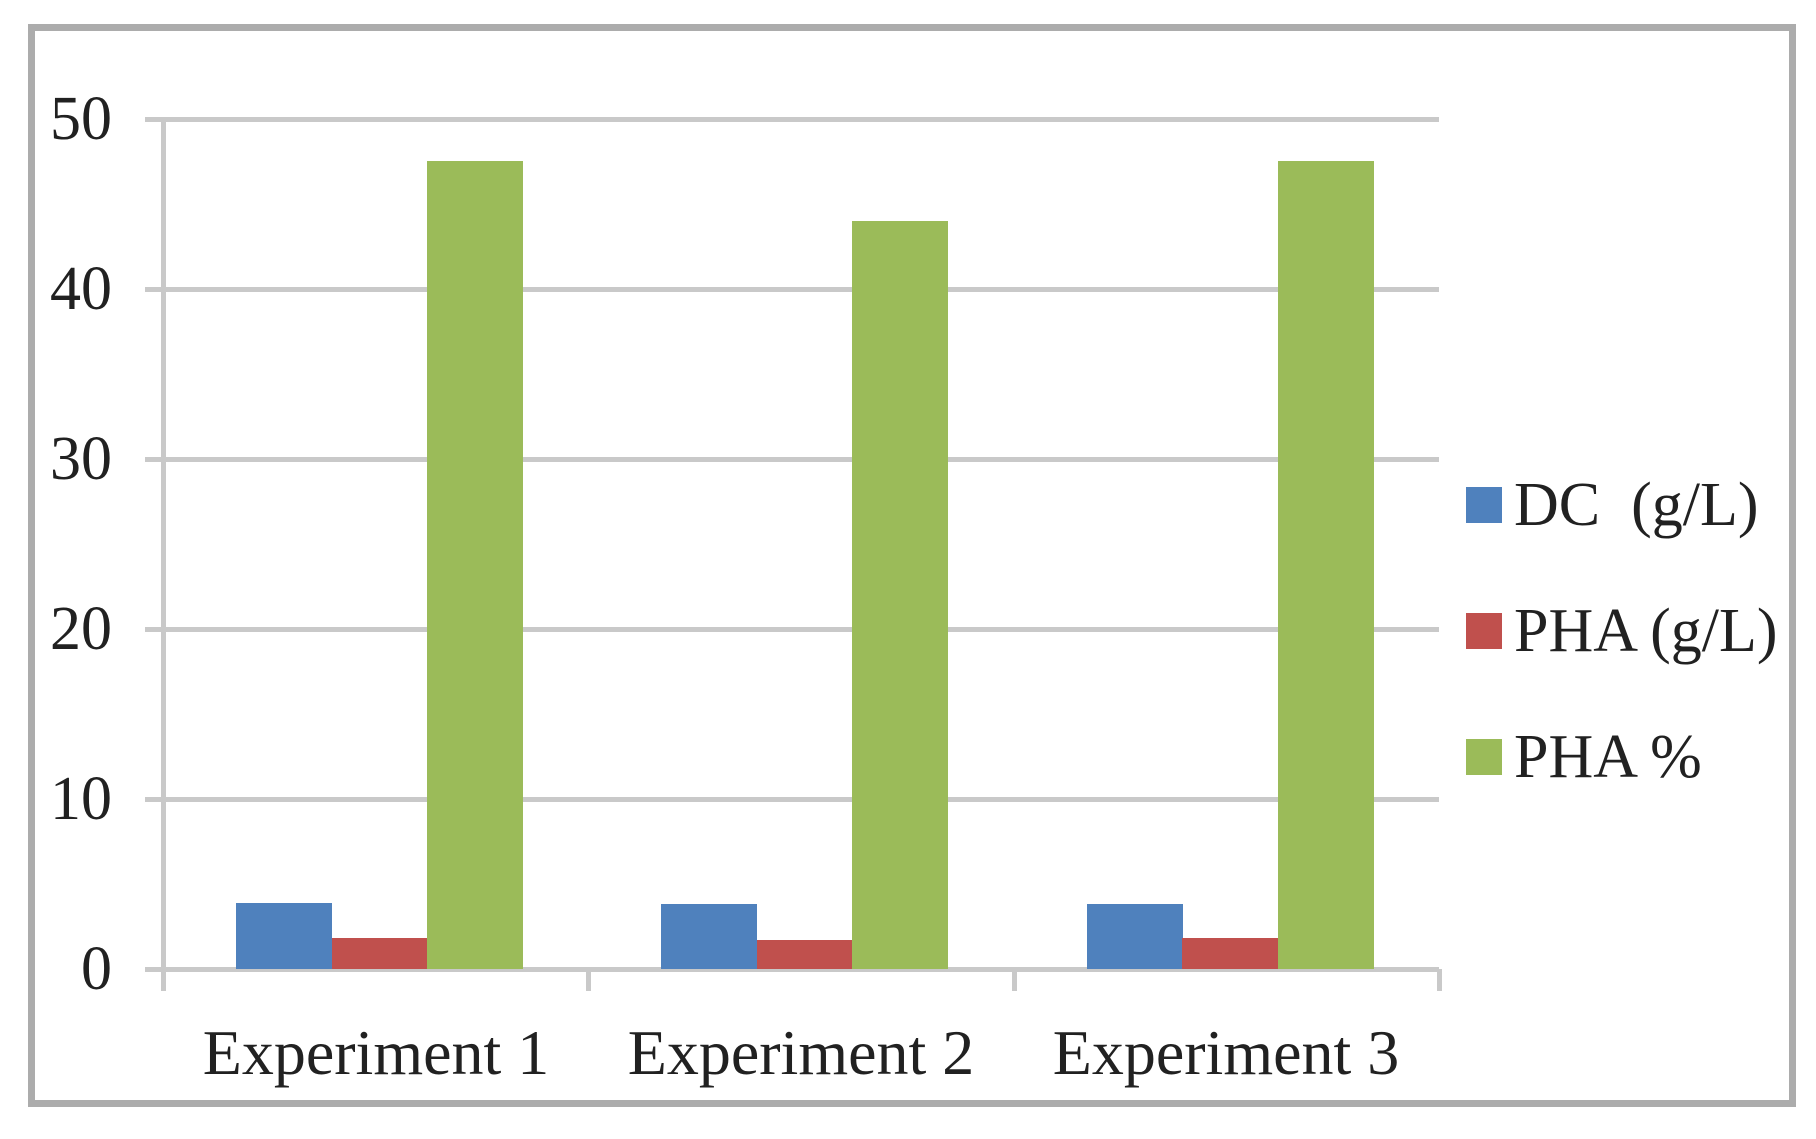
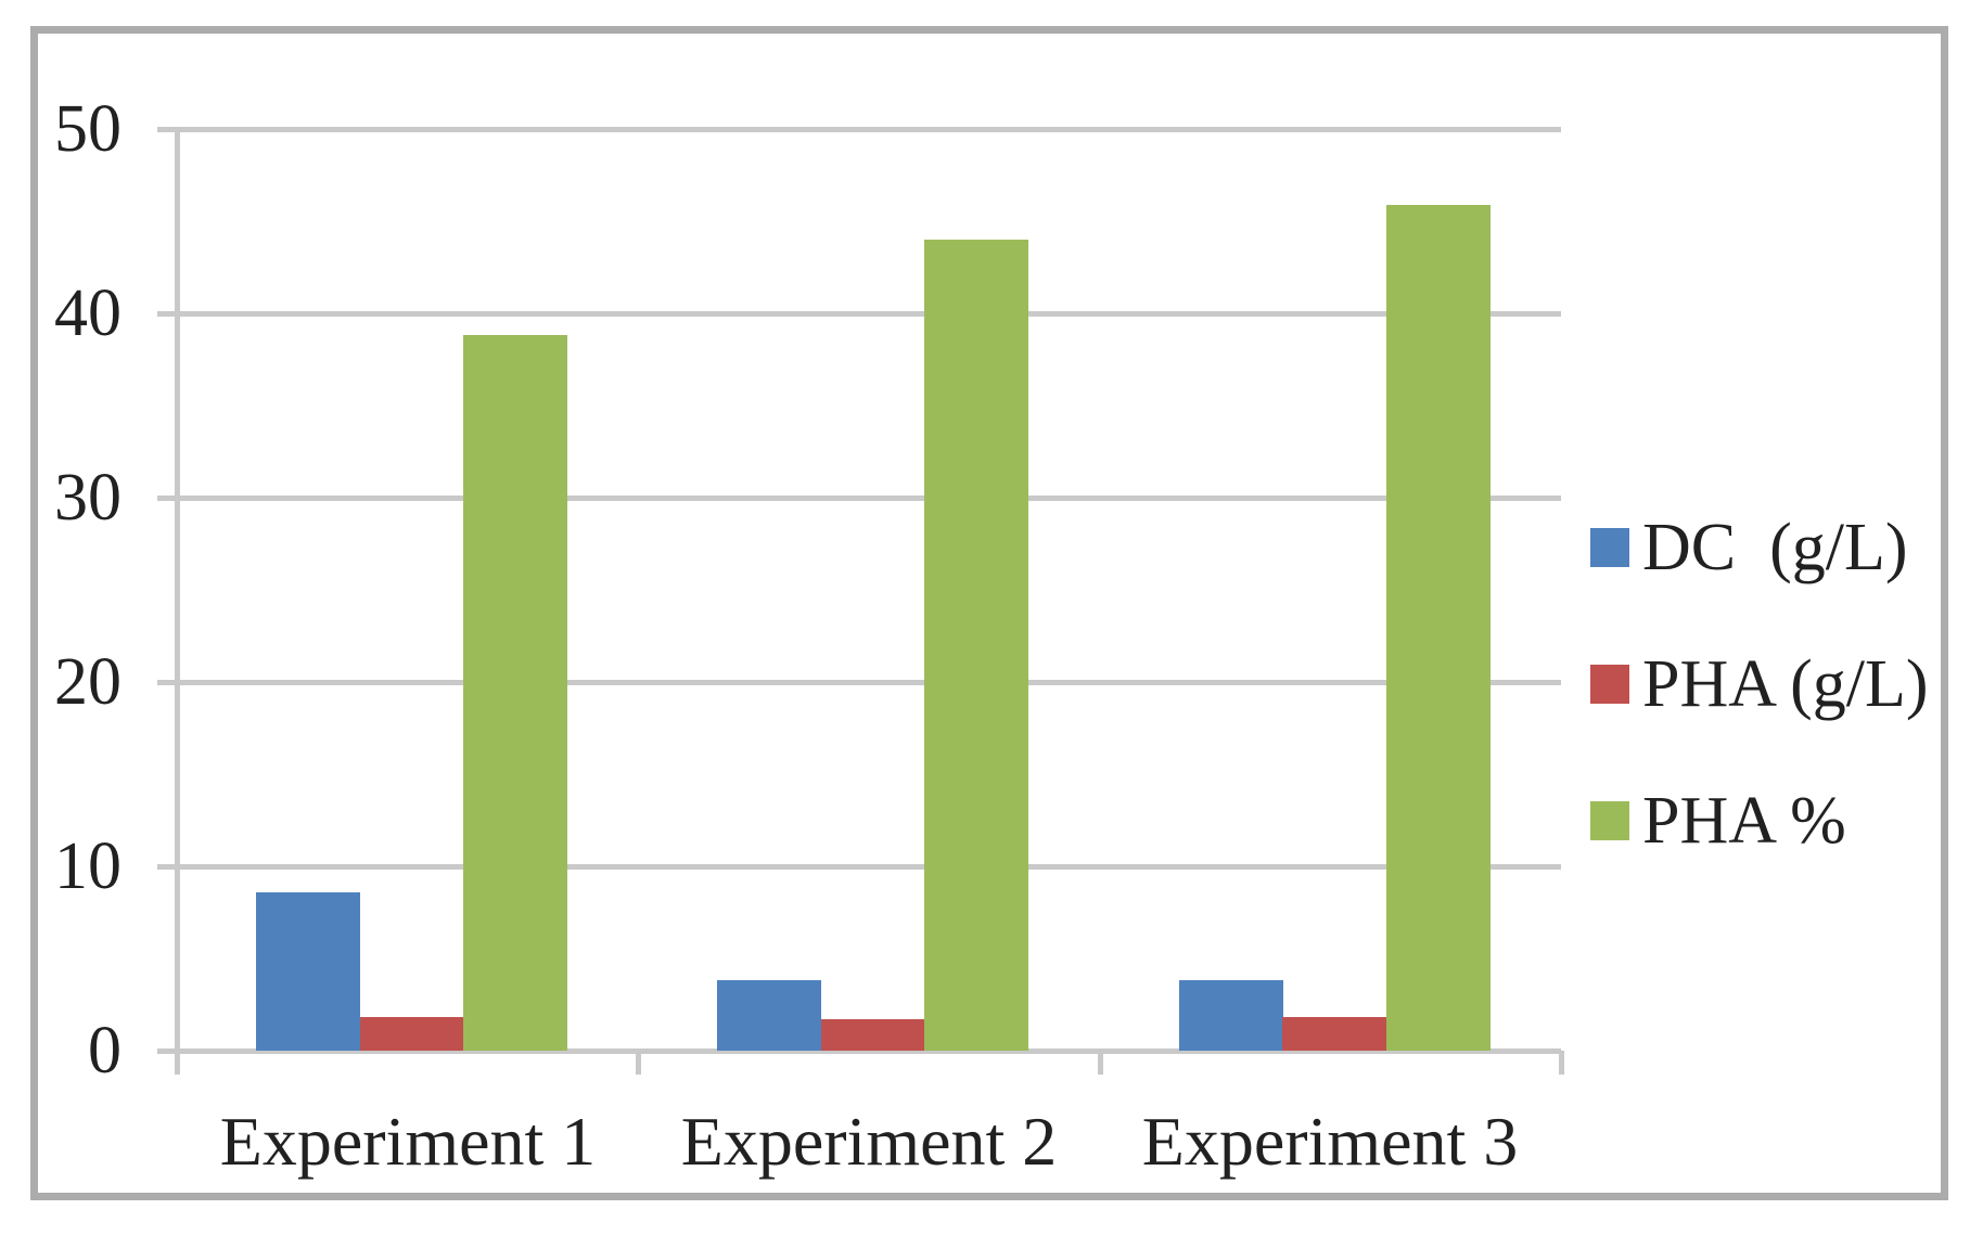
DC (g/L)/Experiment 1: 3.9 -> 8.6
PHA %/Experiment 1: 47.5 -> 38.8
PHA %/Experiment 3: 47.5 -> 45.9
